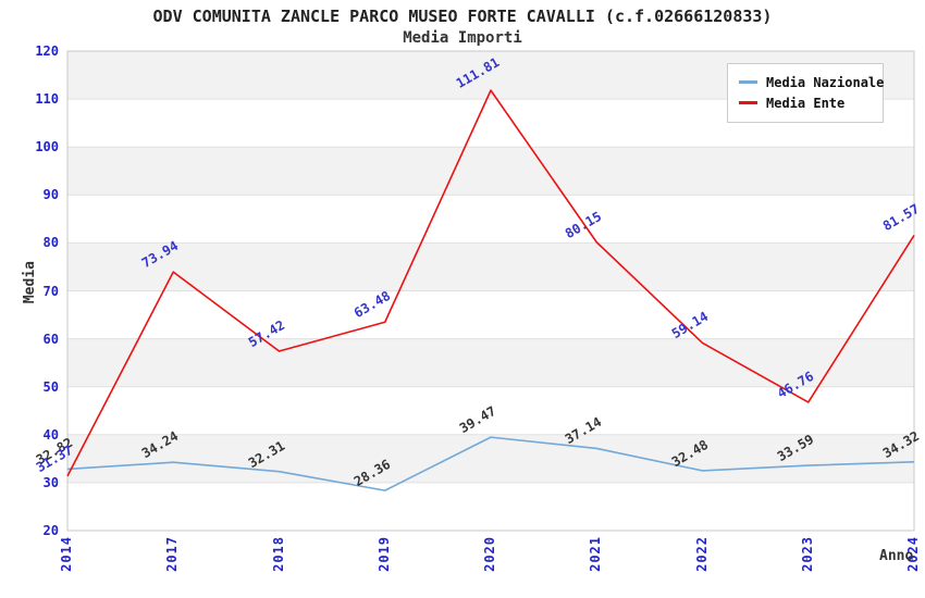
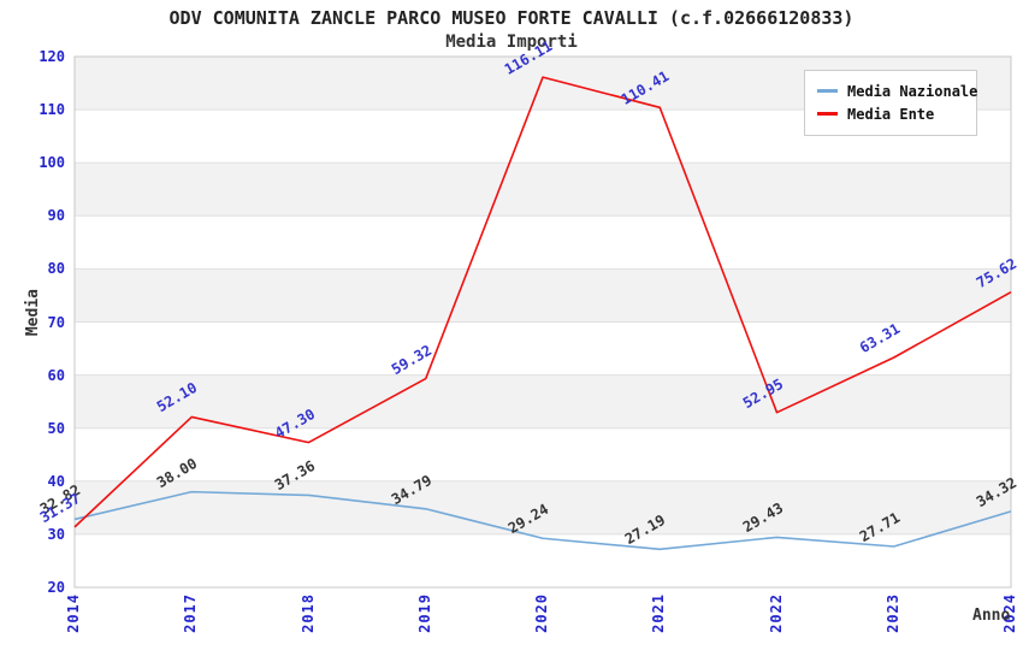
Media Nazionale/2017: 34.24 -> 38.00
Media Ente/2017: 73.94 -> 52.10
Media Nazionale/2018: 32.31 -> 37.36
Media Ente/2018: 57.42 -> 47.30
Media Nazionale/2019: 28.36 -> 34.79
Media Ente/2019: 63.48 -> 59.32
Media Nazionale/2020: 39.47 -> 29.24
Media Ente/2020: 111.81 -> 116.11
Media Nazionale/2021: 37.14 -> 27.19
Media Ente/2021: 80.15 -> 110.41
Media Nazionale/2022: 32.48 -> 29.43
Media Ente/2022: 59.14 -> 52.95
Media Nazionale/2023: 33.59 -> 27.71
Media Ente/2023: 46.76 -> 63.31
Media Ente/2024: 81.57 -> 75.62
